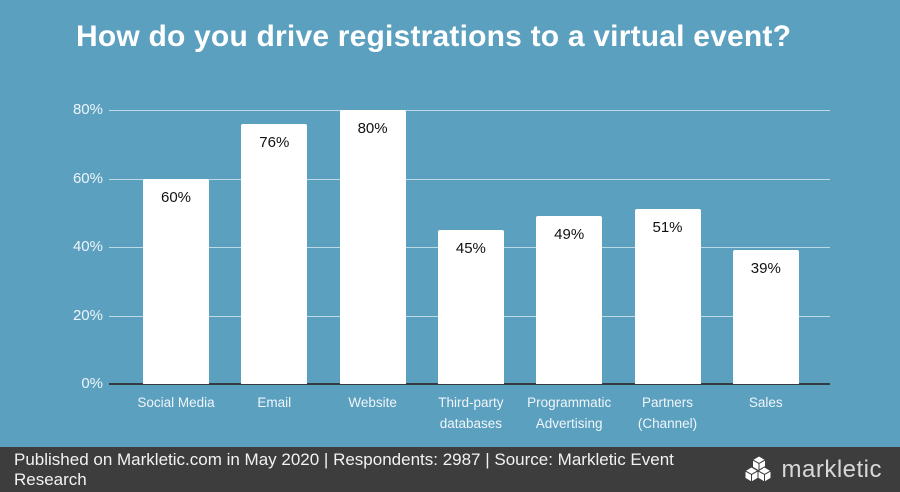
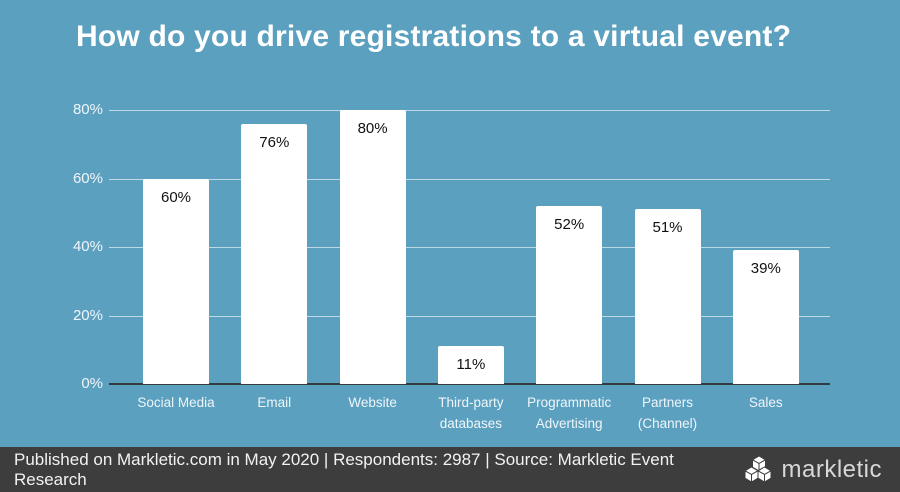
Third-party databases: 45% -> 11%
Programmatic Advertising: 49% -> 52%
